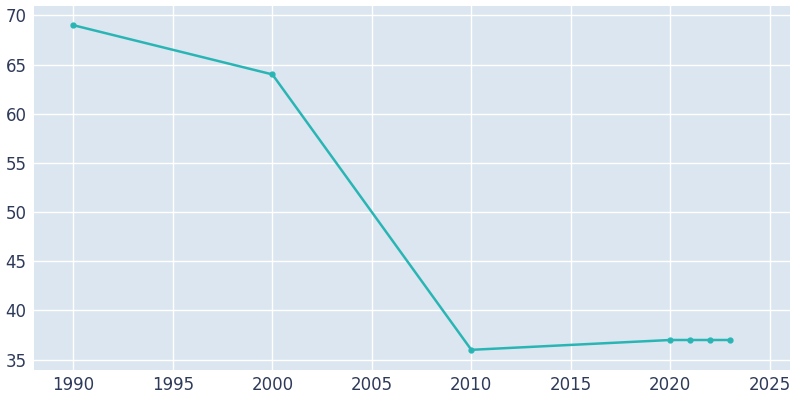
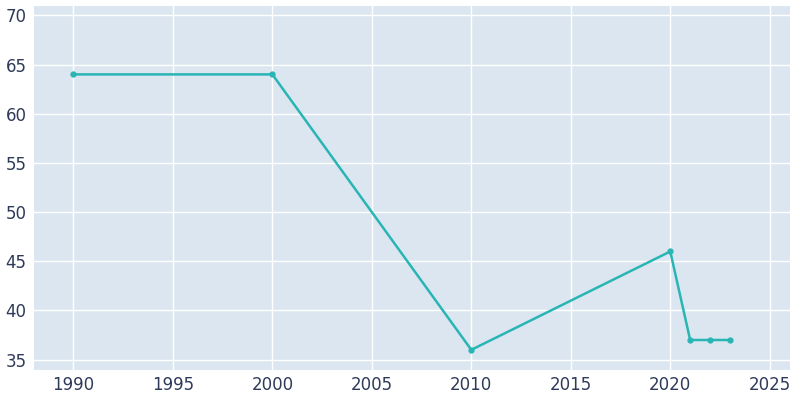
1990: 69 -> 64
2020: 37 -> 46
